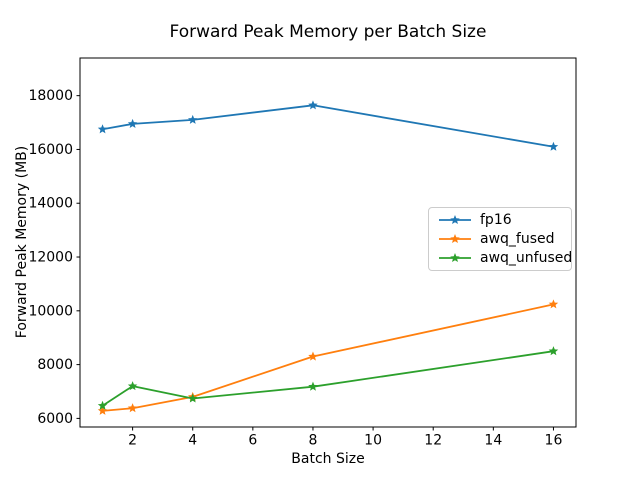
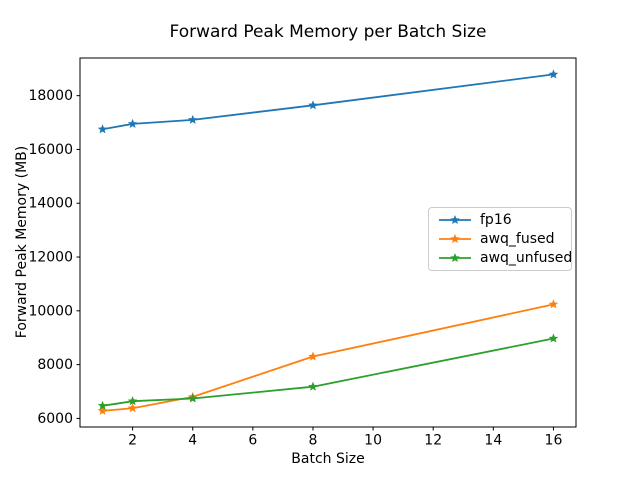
awq_unfused/2: 7200 -> 6600
fp16/16: 16100 -> 18800
awq_unfused/16: 8500 -> 9000
